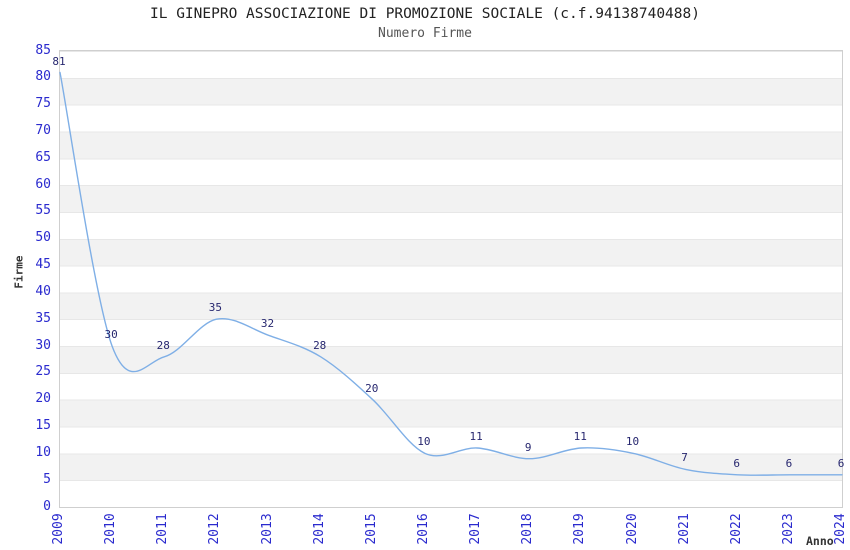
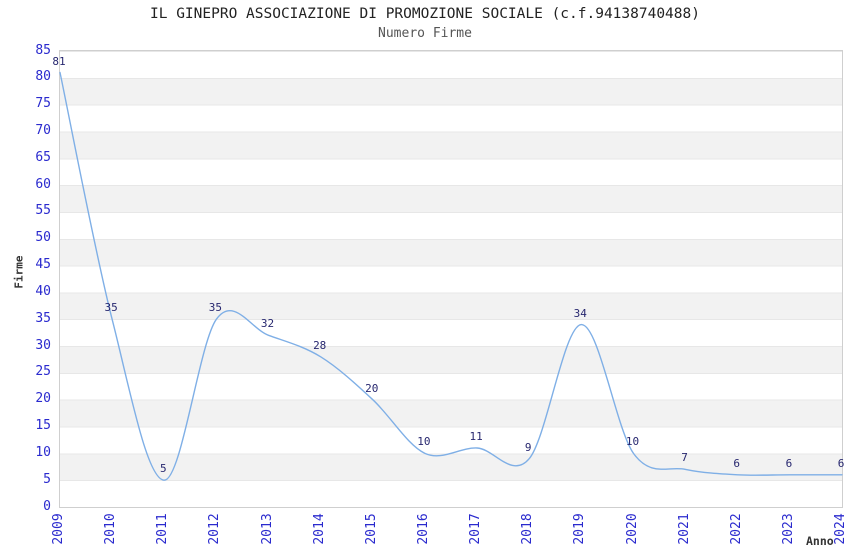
2010: 30 -> 35
2011: 28 -> 5
2019: 11 -> 34
